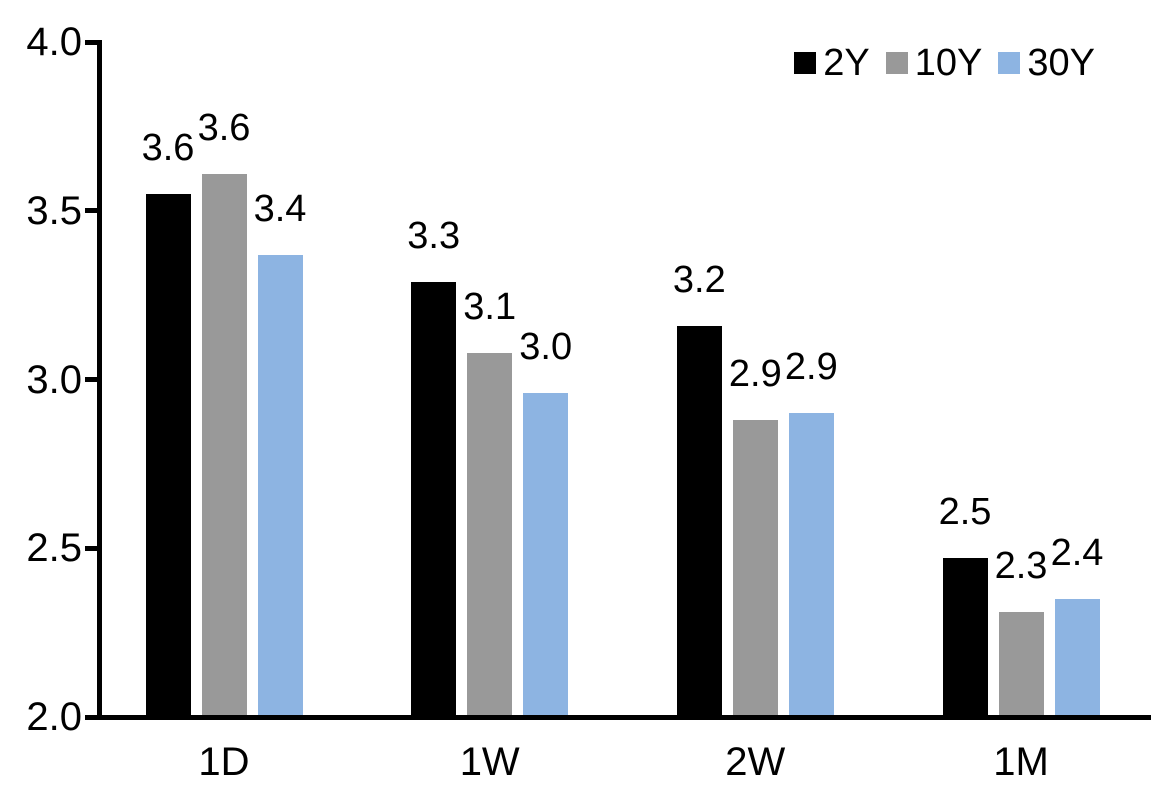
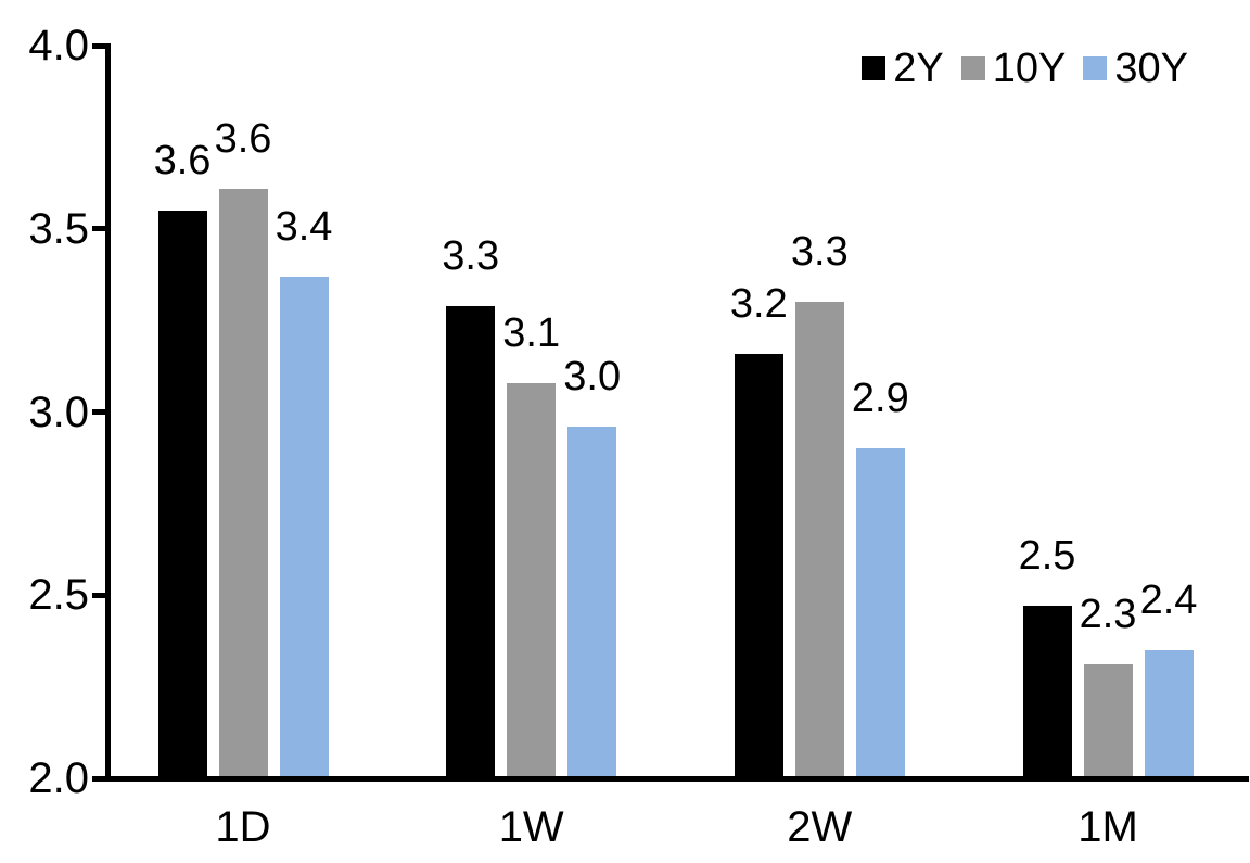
10Y/2W: 2.9 -> 3.3
